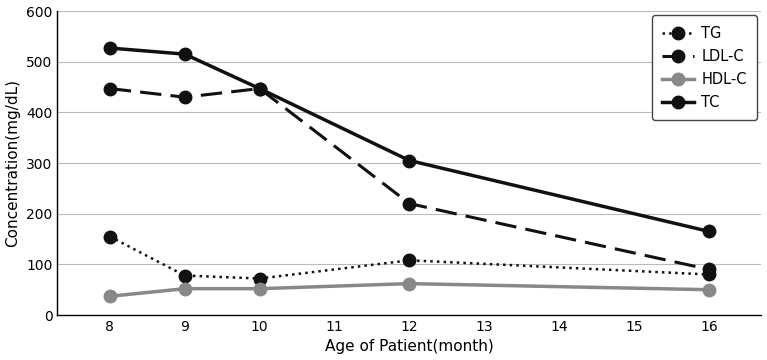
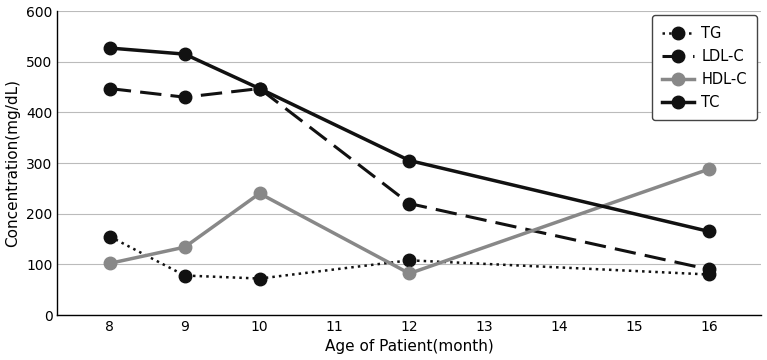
HDL-C/8: 37 -> 102
HDL-C/9: 52 -> 134
HDL-C/10: 52 -> 240
HDL-C/12: 62 -> 82
HDL-C/16: 50 -> 288
